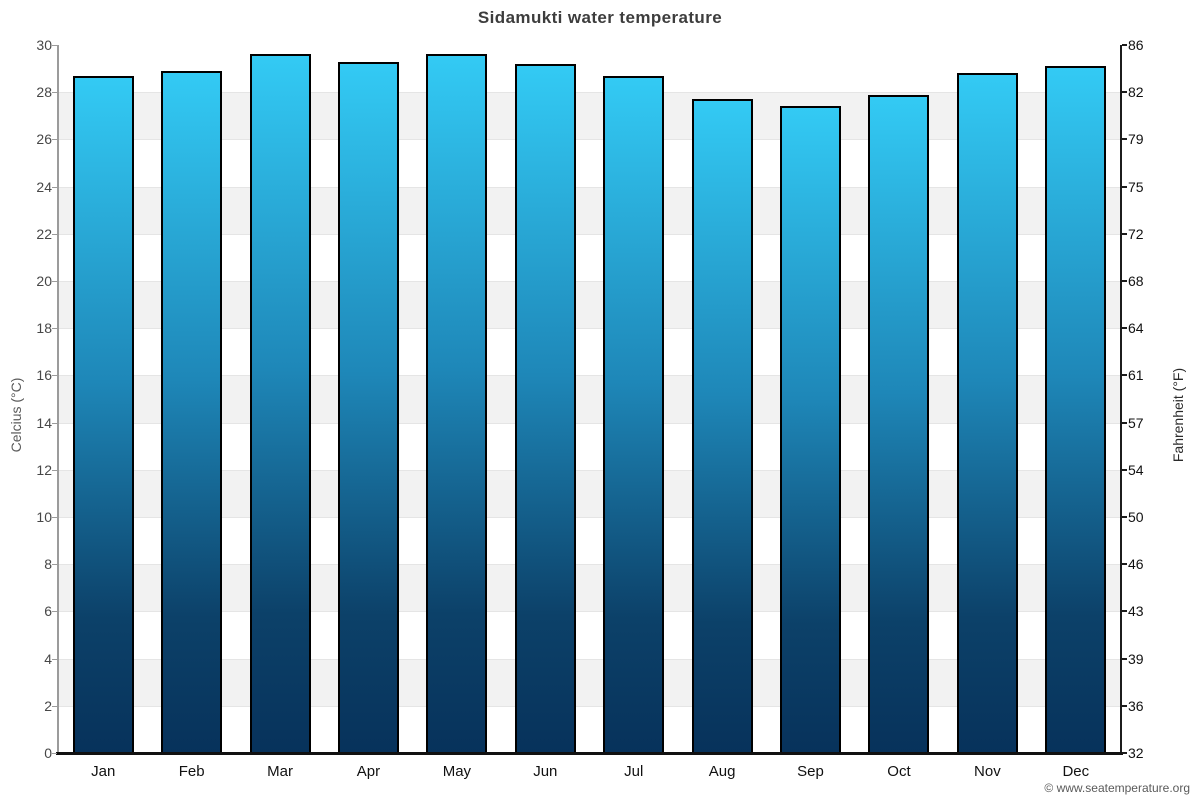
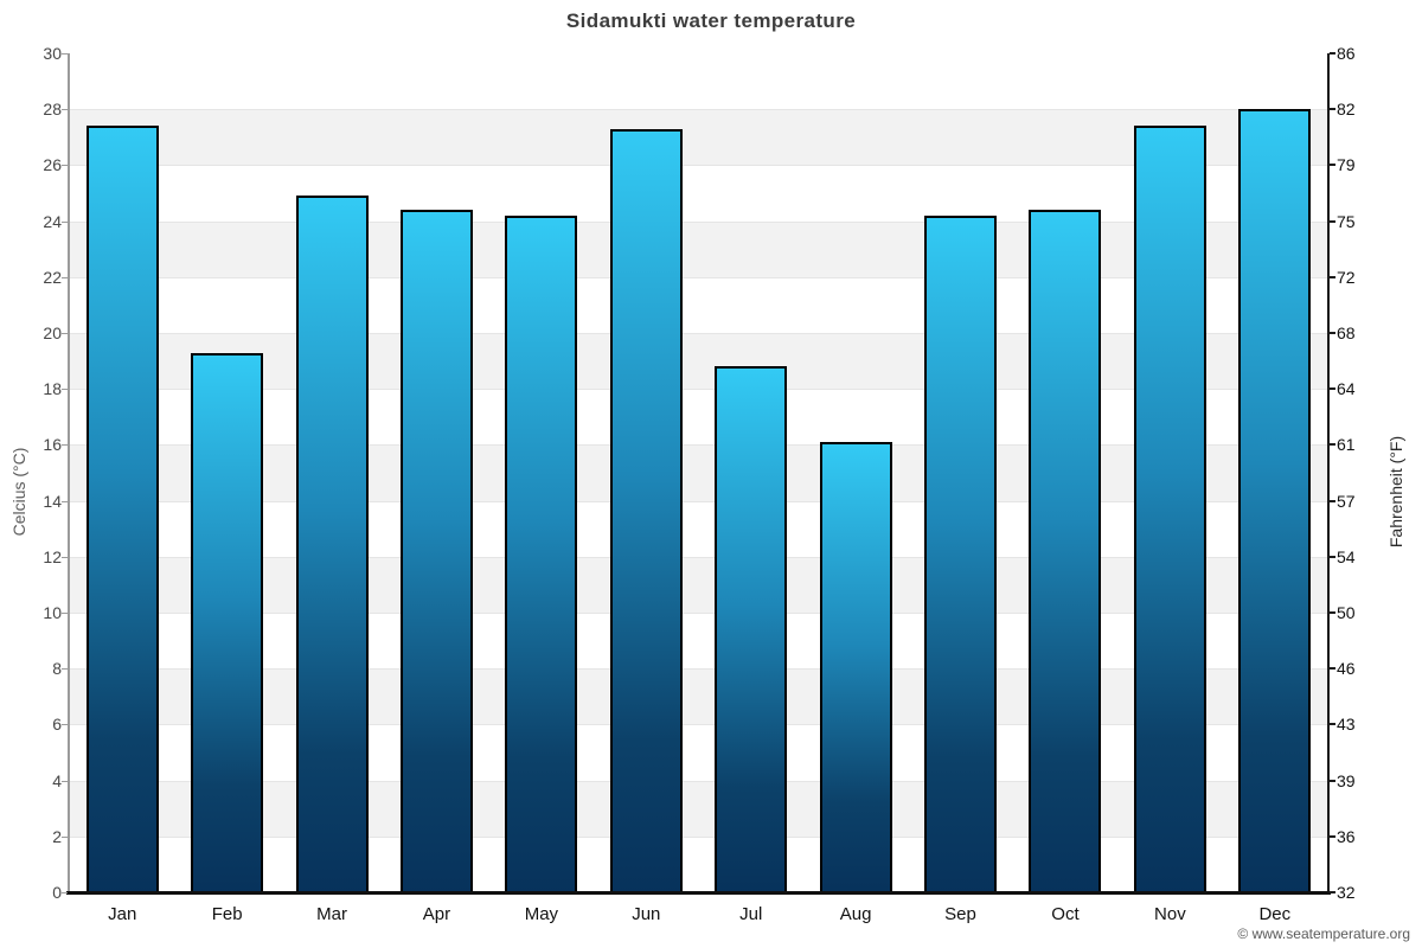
Jan: 28.7 -> 27.4
Feb: 28.9 -> 19.3
Mar: 29.6 -> 24.9
Apr: 29.3 -> 24.4
May: 29.6 -> 24.2
Jun: 29.2 -> 27.3
Jul: 28.7 -> 18.8
Aug: 27.7 -> 16.1
Sep: 27.4 -> 24.2
Oct: 27.9 -> 24.4
Nov: 28.8 -> 27.4
Dec: 29.1 -> 28.0
